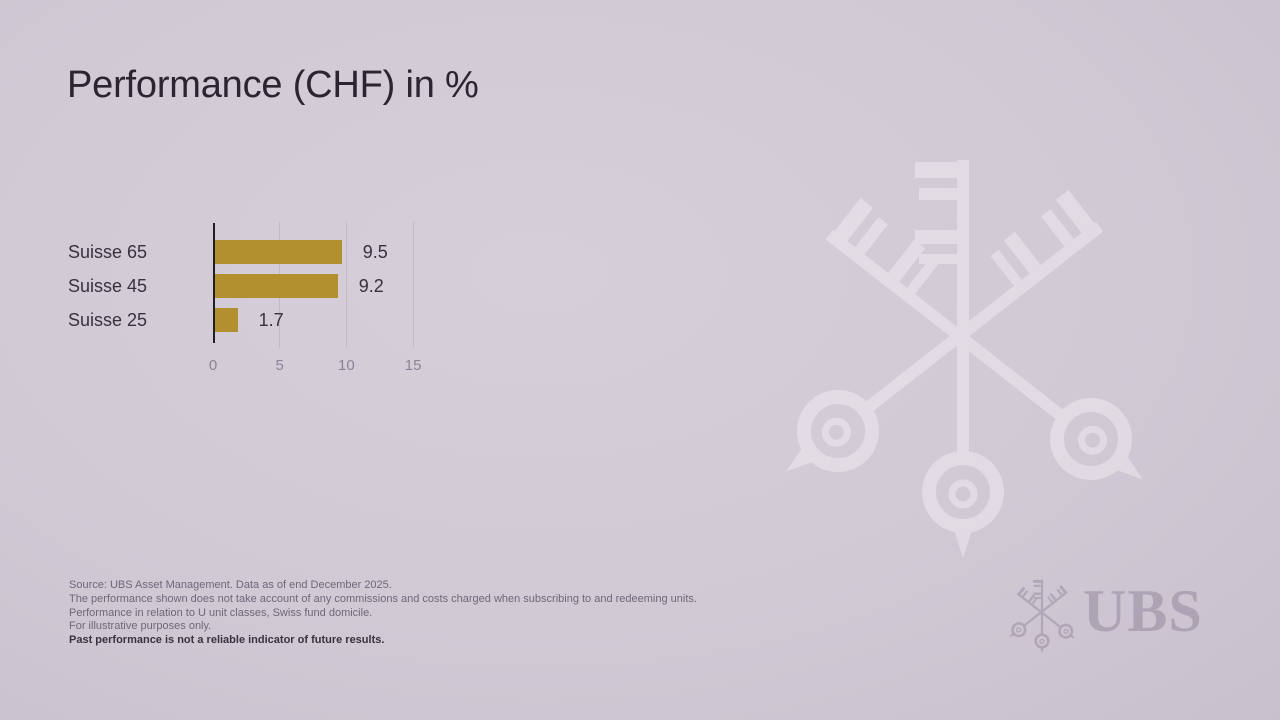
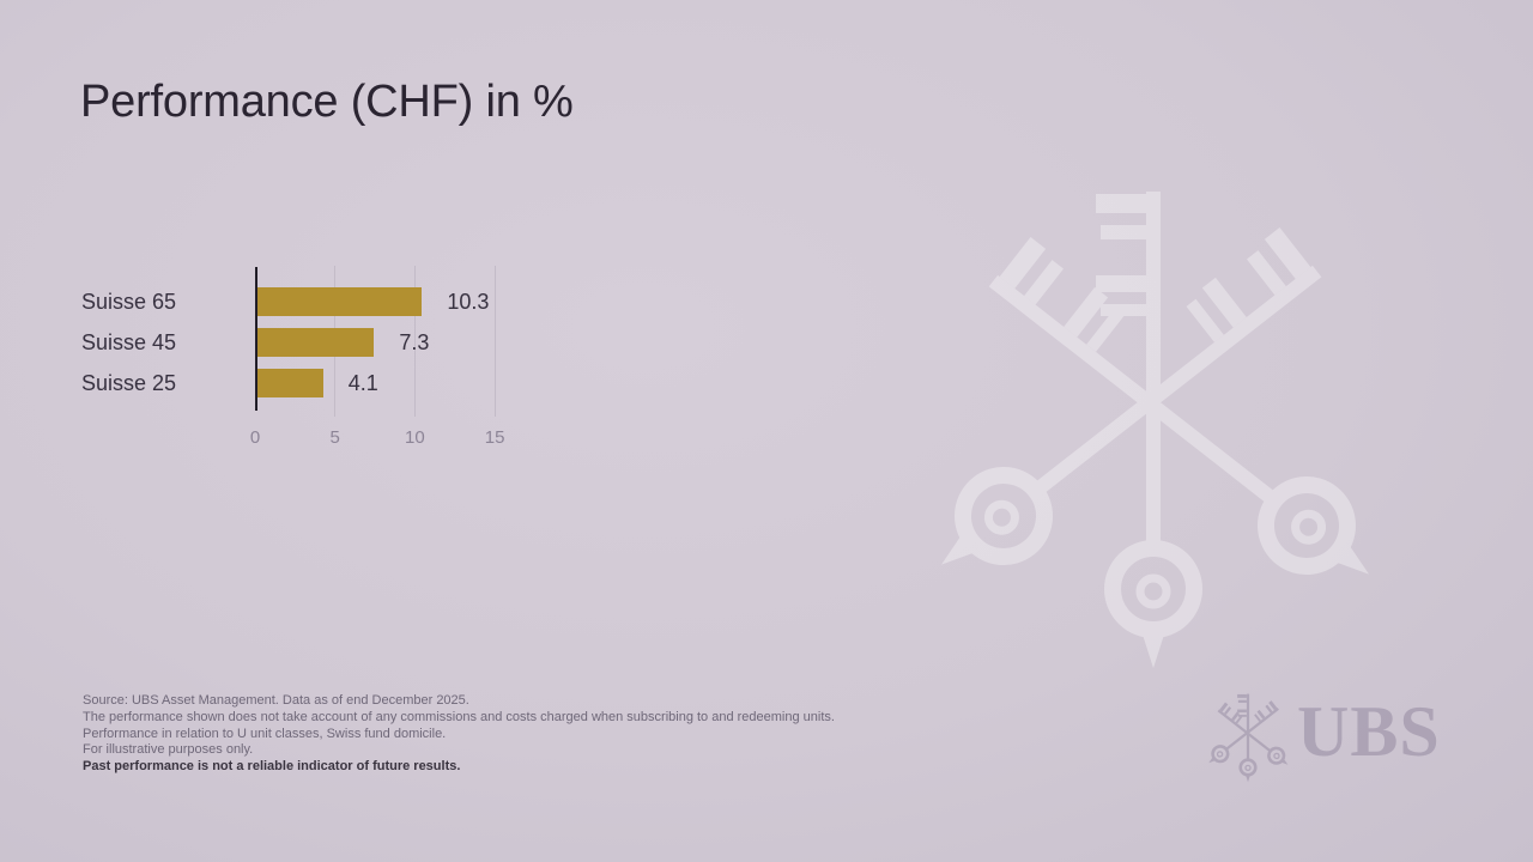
Suisse 65: 9.5 -> 10.3
Suisse 45: 9.2 -> 7.3
Suisse 25: 1.7 -> 4.1
